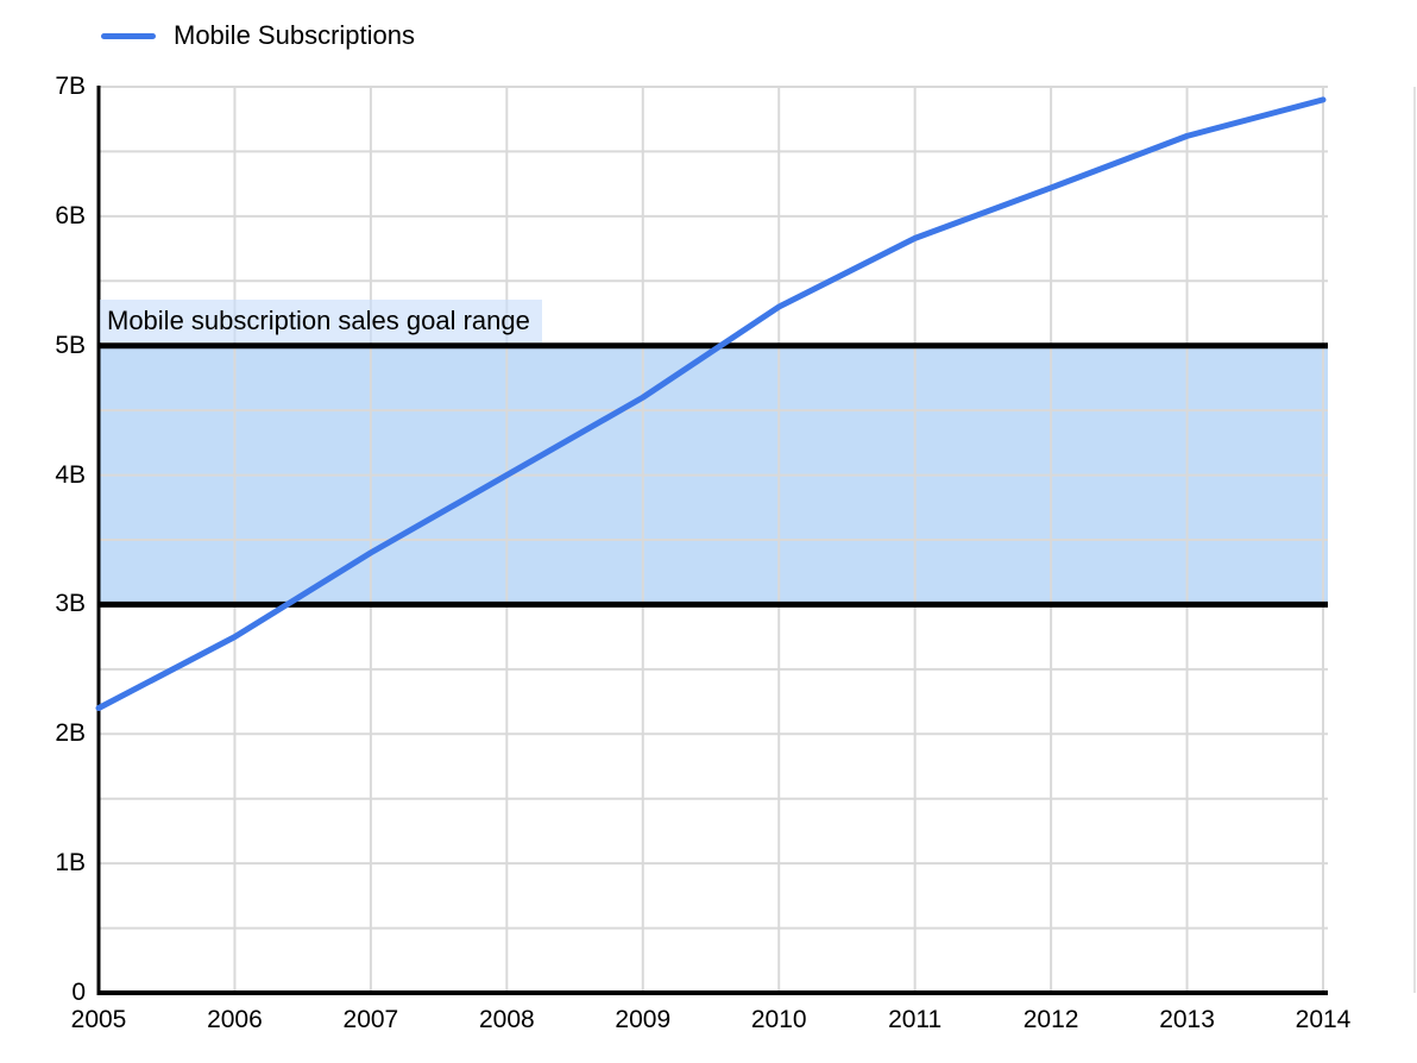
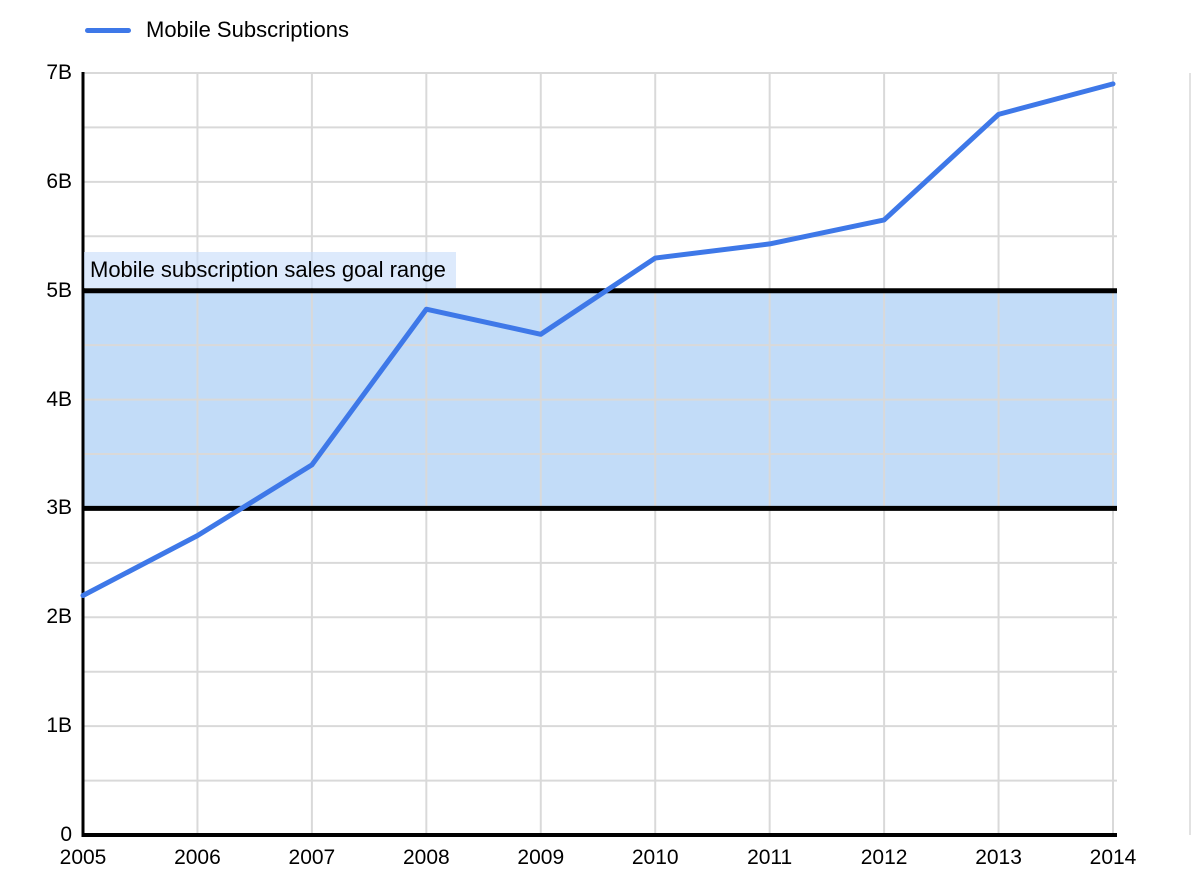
2008: 4.00B -> 4.83B
2011: 5.83B -> 5.43B
2012: 6.22B -> 5.65B
